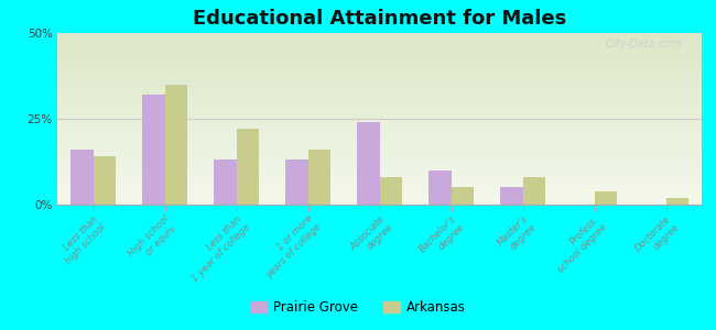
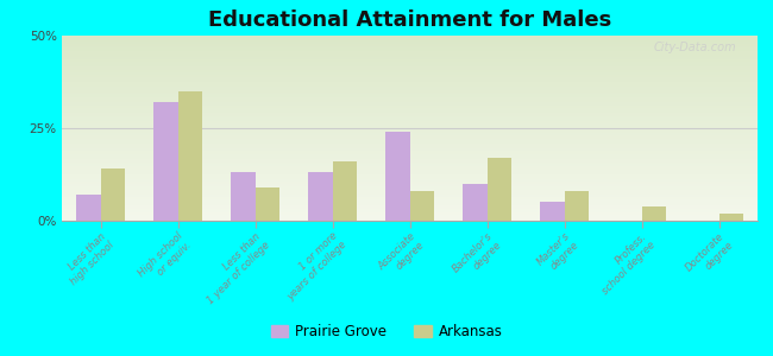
Prairie Grove/Less than high school: 16% -> 7%
Arkansas/Less than 1 year of college: 22% -> 9%
Arkansas/Bachelor's degree: 5% -> 17%
